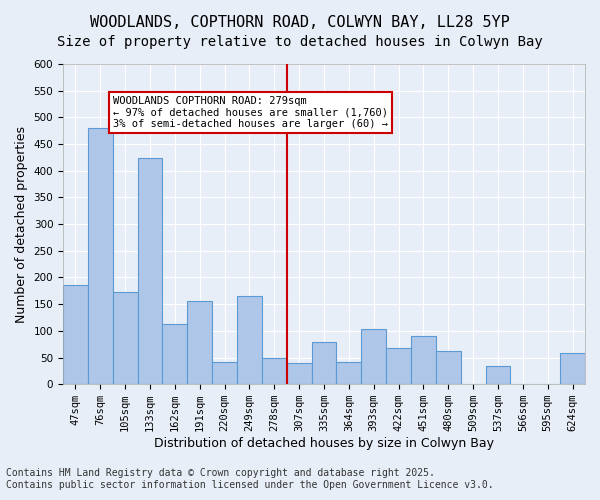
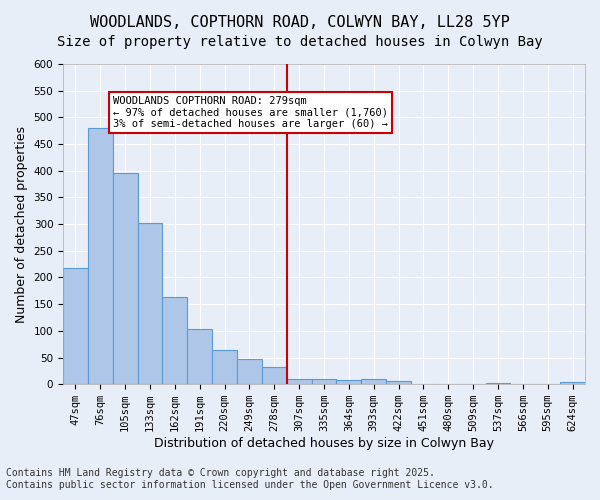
47sqm: 186 -> 218
105sqm: 172 -> 395
133sqm: 424 -> 303
162sqm: 112 -> 163
191sqm: 156 -> 104
220sqm: 42 -> 64
249sqm: 166 -> 47
278sqm: 50 -> 32
307sqm: 40 -> 9
335sqm: 80 -> 9
364sqm: 42 -> 8
393sqm: 104 -> 9
422sqm: 68 -> 6
451sqm: 90 -> 1
480sqm: 62 -> 1
537sqm: 34 -> 2
624sqm: 58 -> 4
